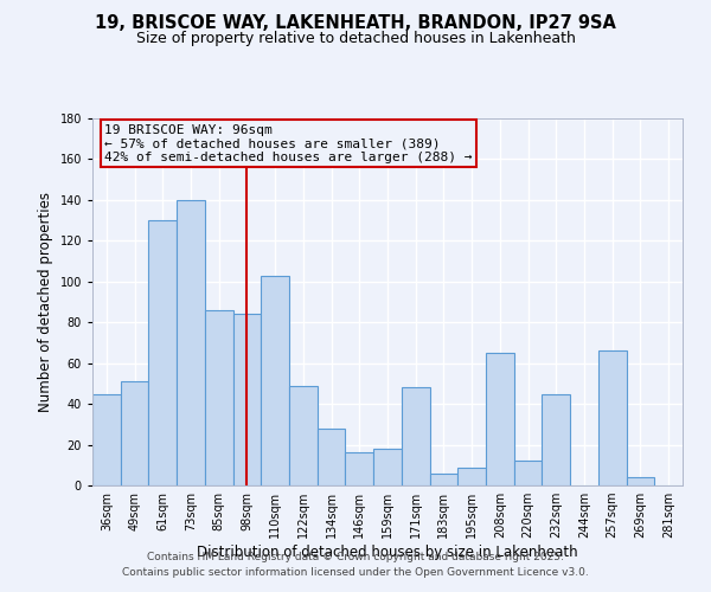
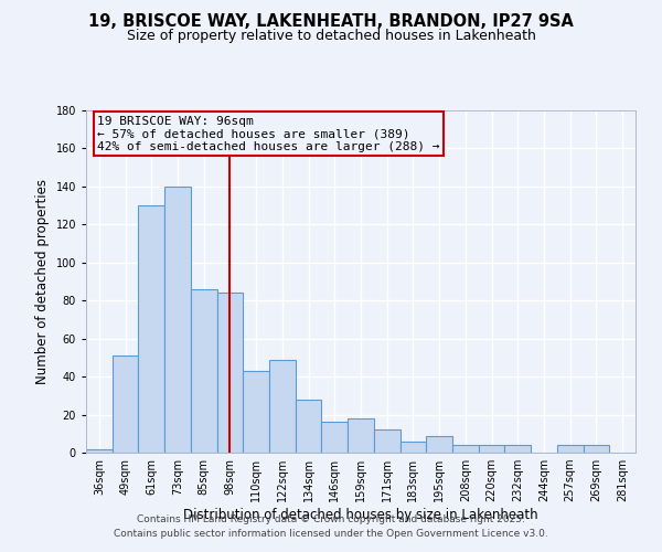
36sqm: 45 -> 2
110sqm: 103 -> 43
171sqm: 48 -> 12
208sqm: 65 -> 4
220sqm: 12 -> 4
232sqm: 45 -> 4
257sqm: 66 -> 4
